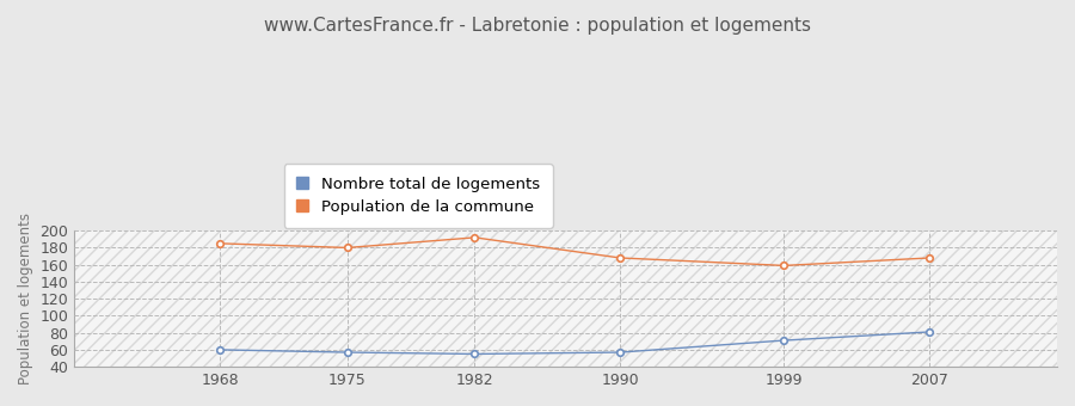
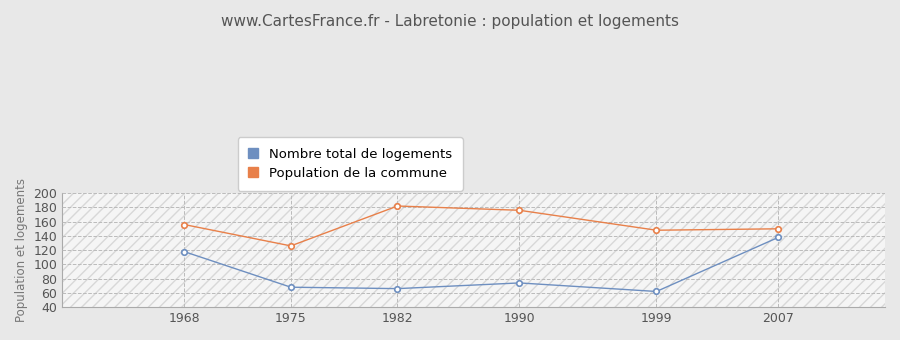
Nombre total de logements/1968: 60 -> 118
Population de la commune/1968: 185 -> 156
Nombre total de logements/1975: 57 -> 68
Population de la commune/1975: 180 -> 126
Nombre total de logements/1982: 55 -> 66
Population de la commune/1982: 192 -> 182
Nombre total de logements/1990: 57 -> 74
Population de la commune/1990: 168 -> 176
Nombre total de logements/1999: 71 -> 62
Population de la commune/1999: 159 -> 148
Nombre total de logements/2007: 81 -> 138
Population de la commune/2007: 168 -> 150
